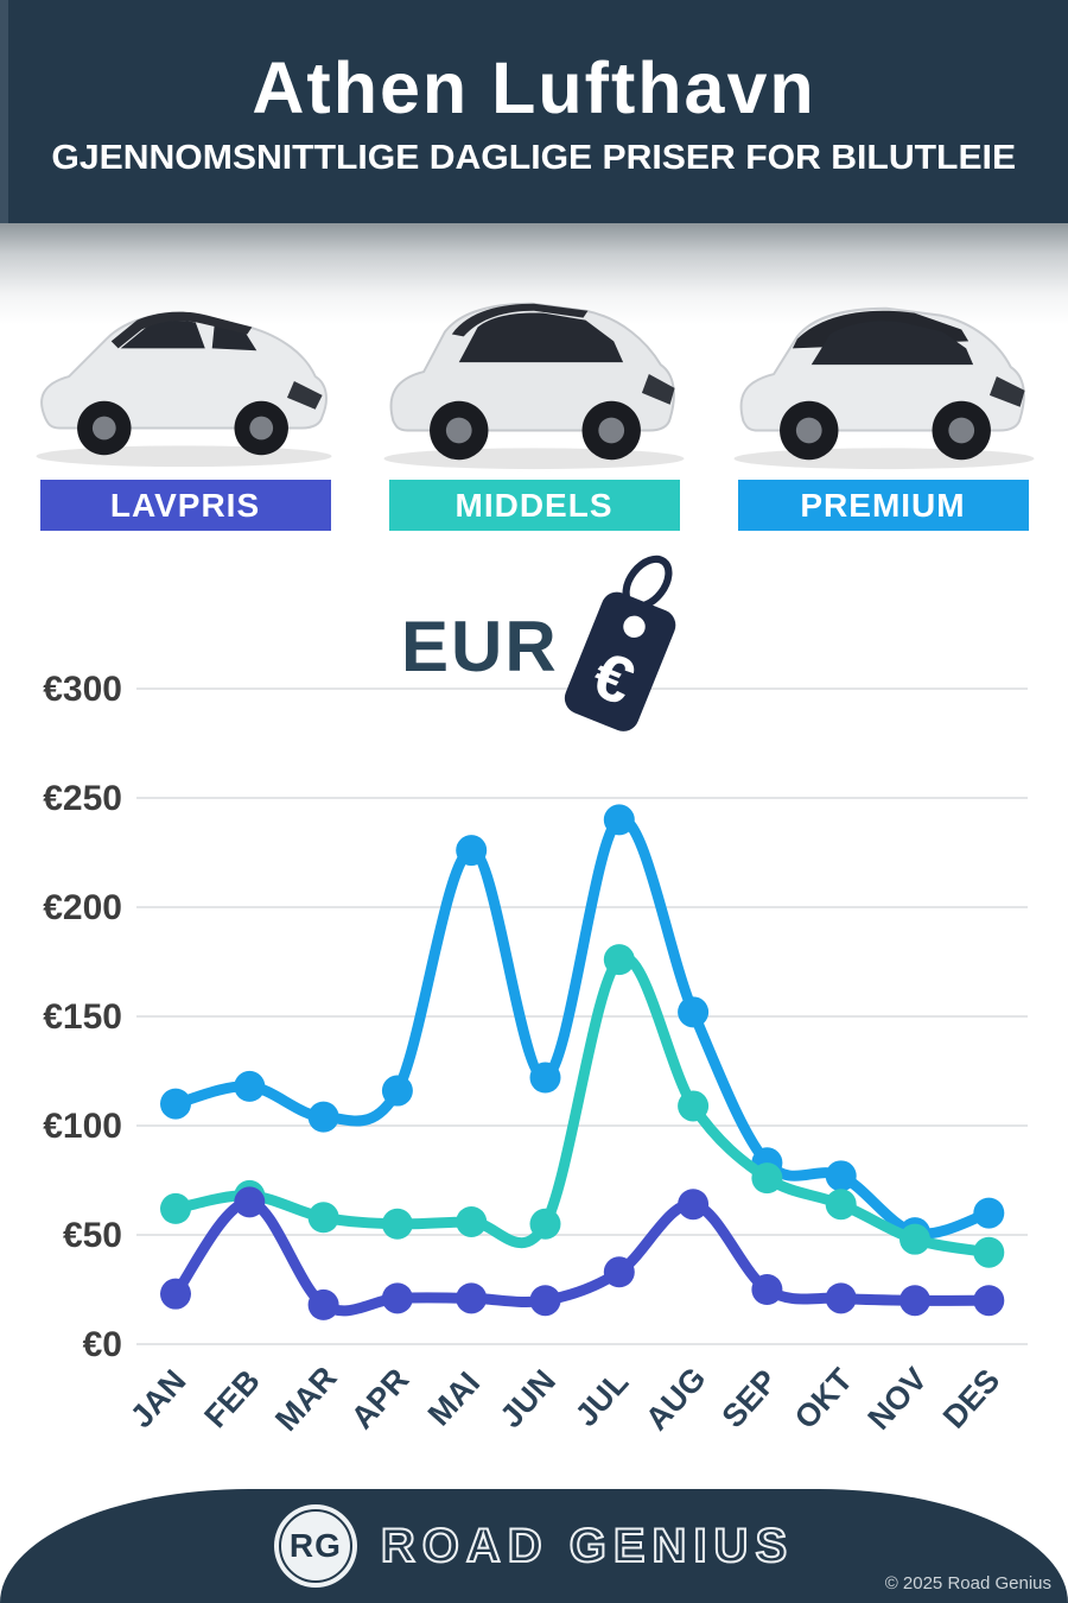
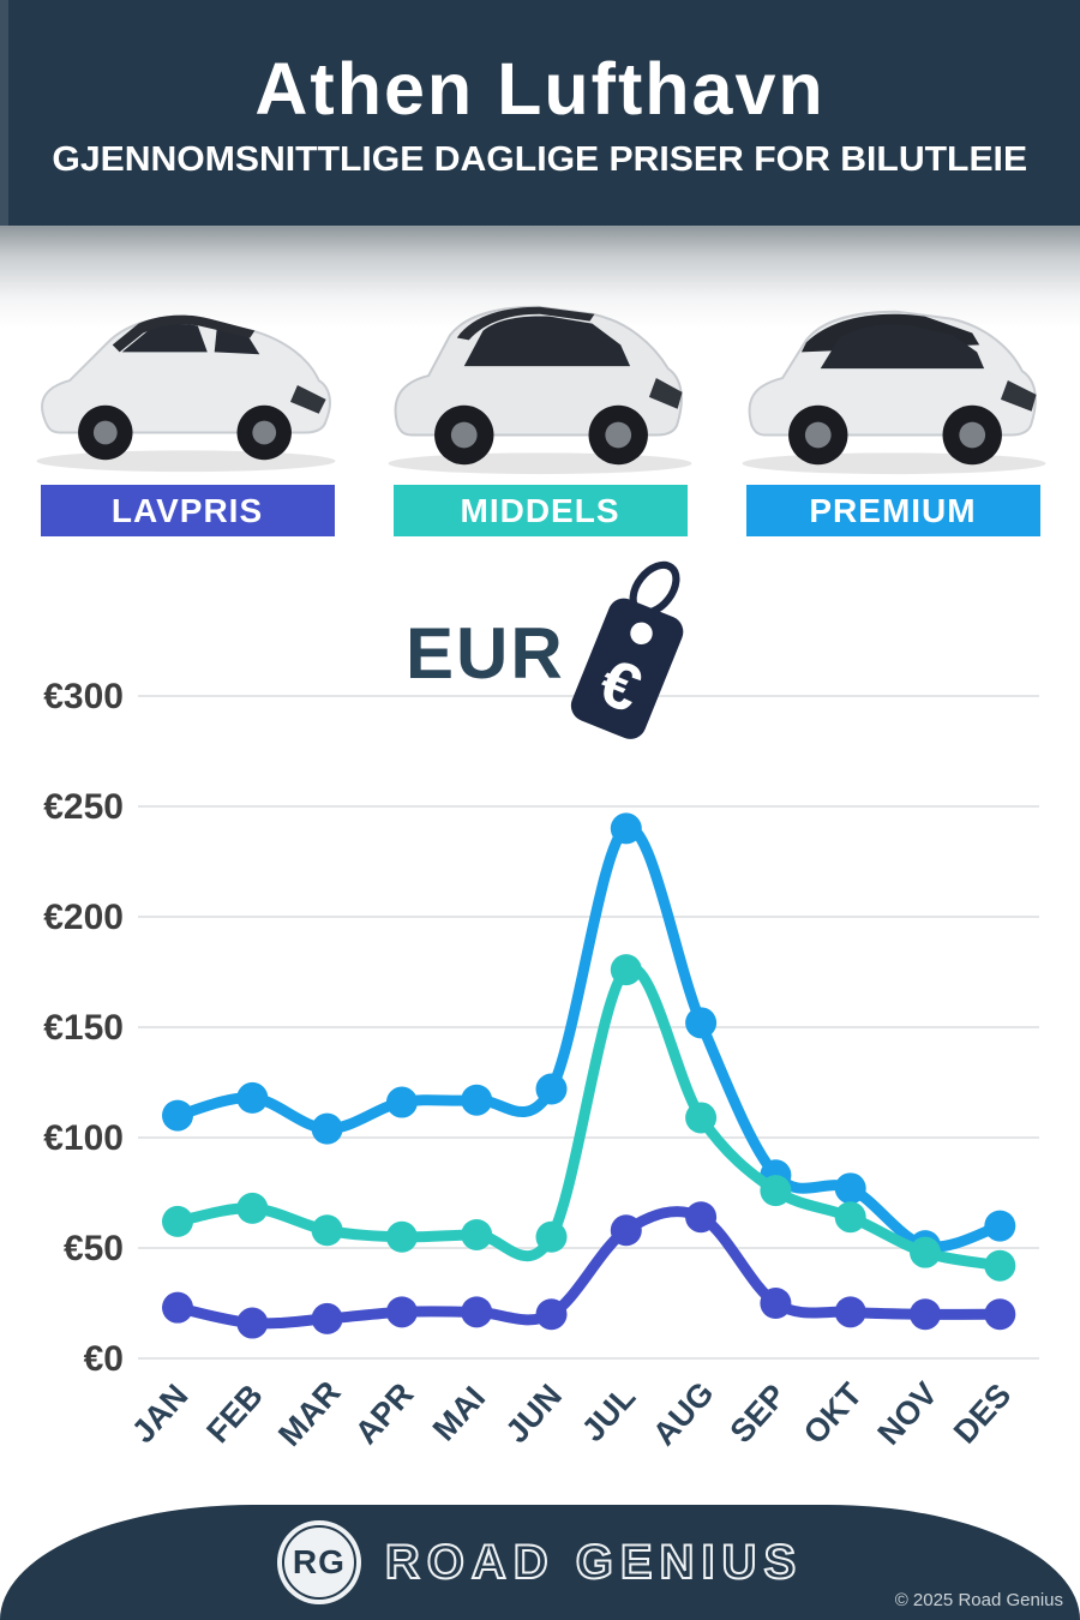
LAVPRIS/FEB: €65 -> €16
PREMIUM/MAI: €226 -> €117
LAVPRIS/JUL: €33 -> €58
